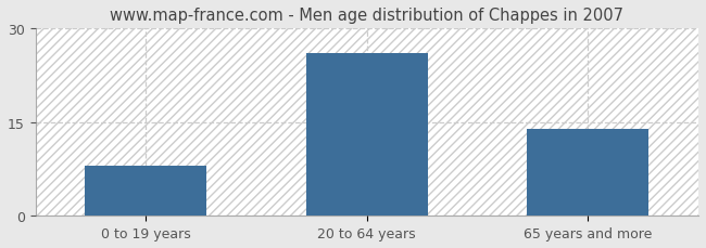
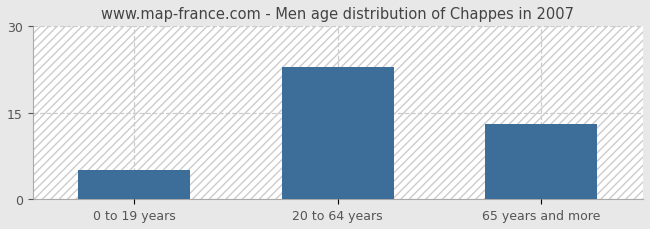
0 to 19 years: 8 -> 5
20 to 64 years: 26 -> 23
65 years and more: 14 -> 13
